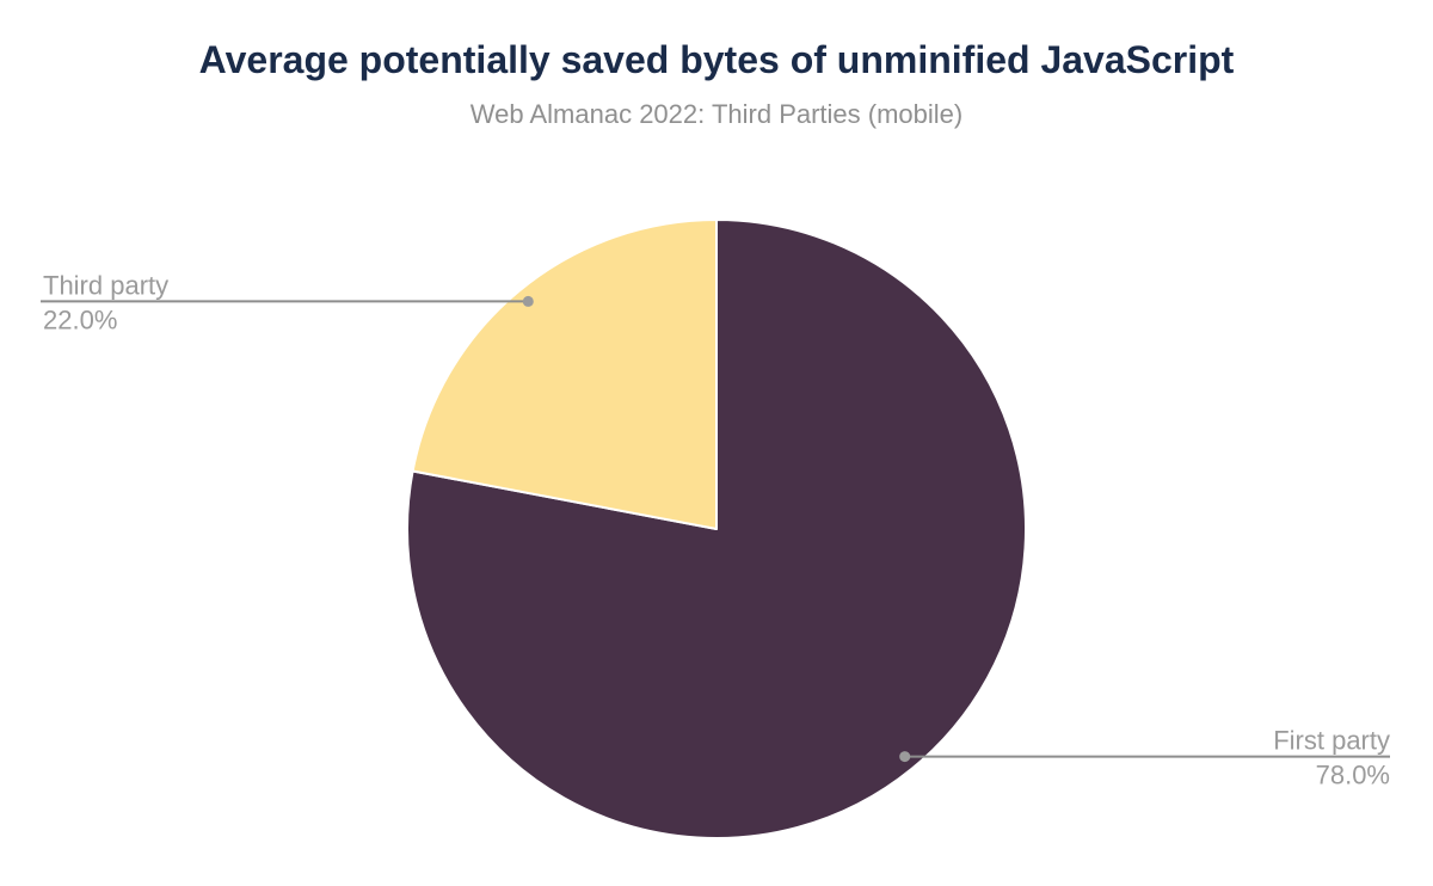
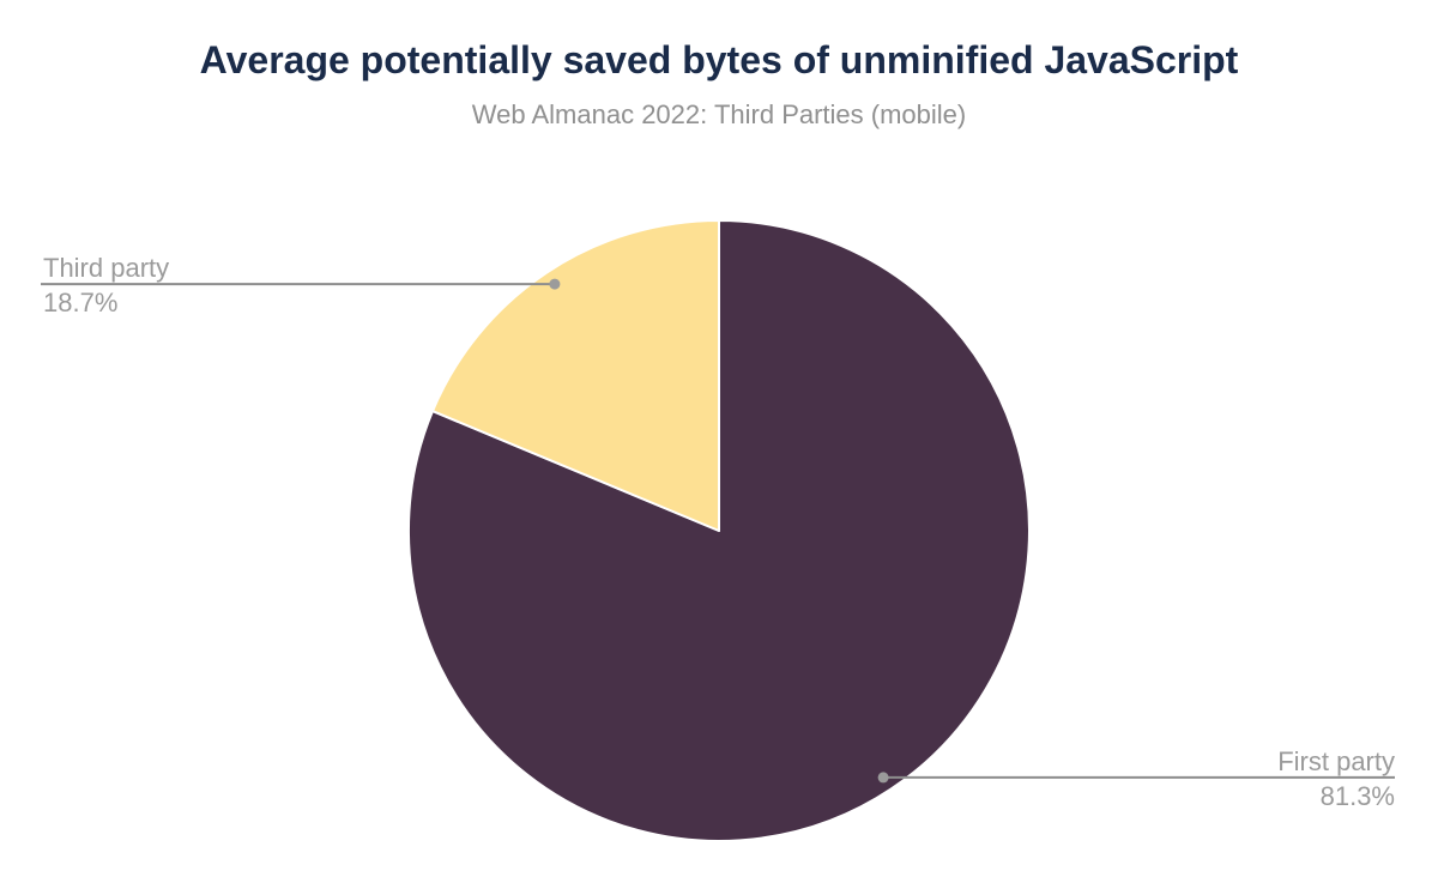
First party: 78.0% -> 81.3%
Third party: 22.0% -> 18.7%
